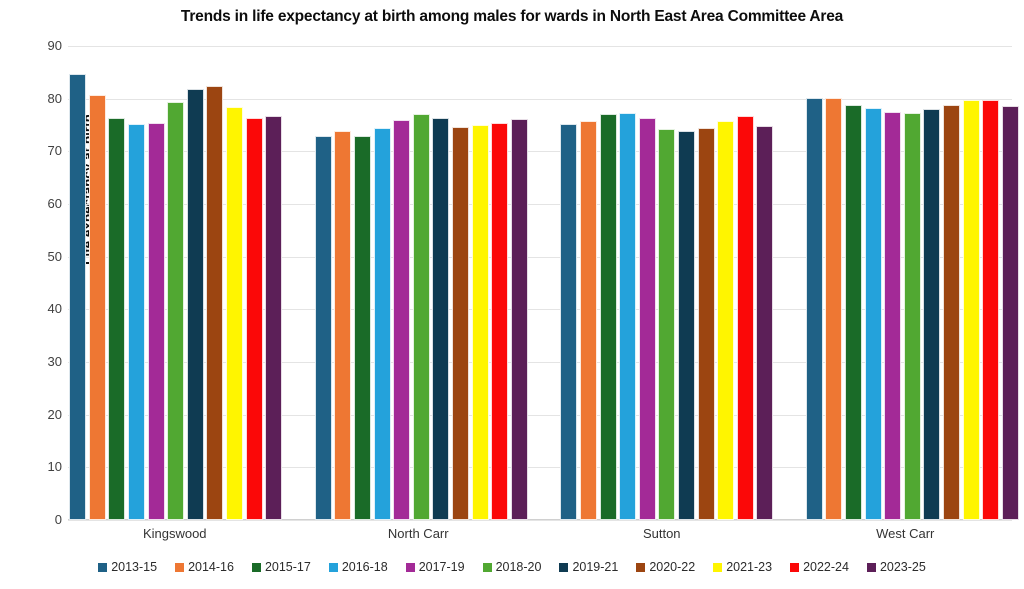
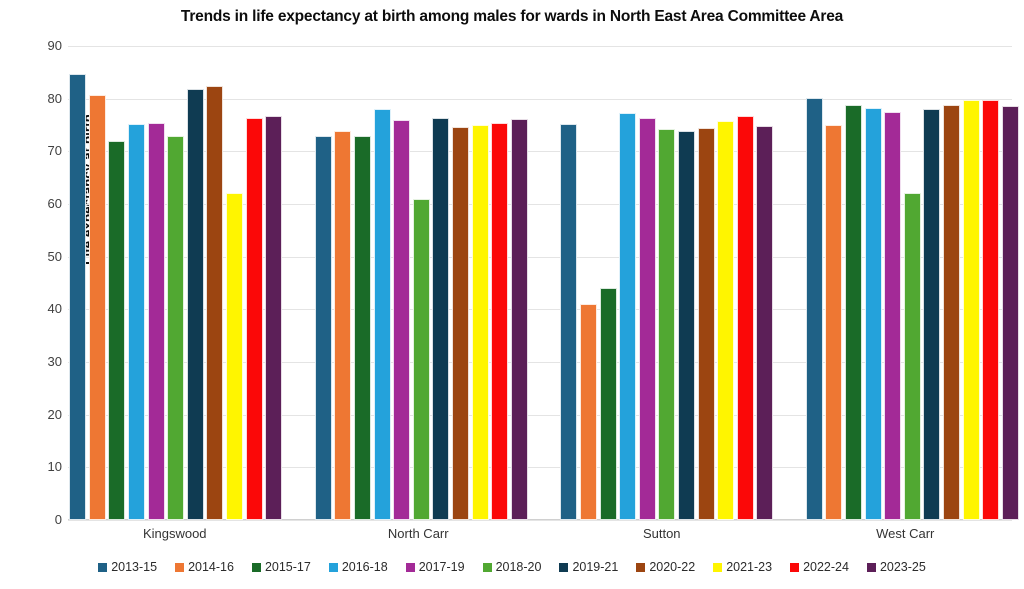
2015-17/Kingswood: 76 -> 72
2018-20/Kingswood: 79 -> 73
2021-23/Kingswood: 78 -> 62
2016-18/North Carr: 74 -> 78
2018-20/North Carr: 77 -> 61
2014-16/Sutton: 76 -> 41
2015-17/Sutton: 77 -> 44
2014-16/West Carr: 80 -> 75
2018-20/West Carr: 77 -> 62
